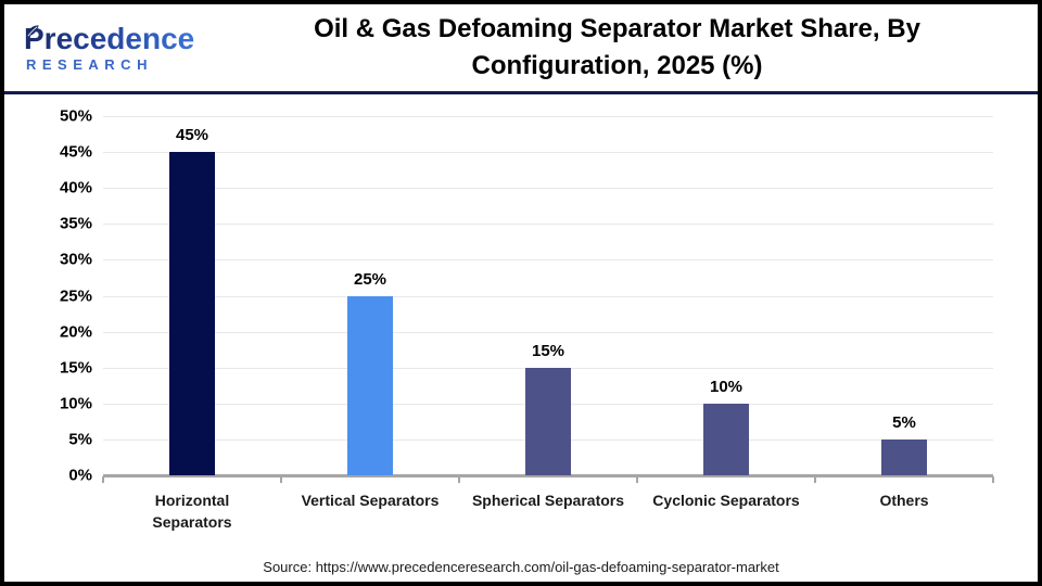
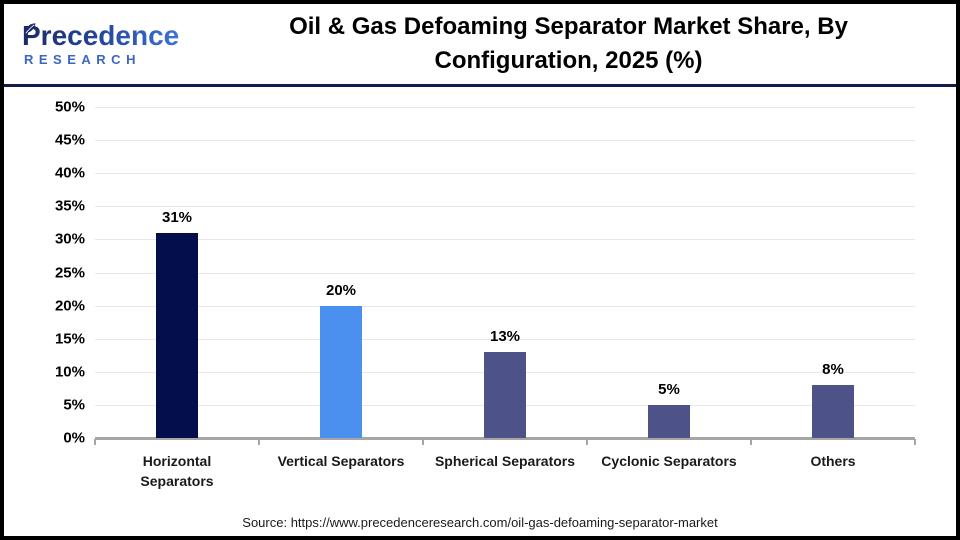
Horizontal Separators: 45% -> 31%
Vertical Separators: 25% -> 20%
Spherical Separators: 15% -> 13%
Cyclonic Separators: 10% -> 5%
Others: 5% -> 8%
